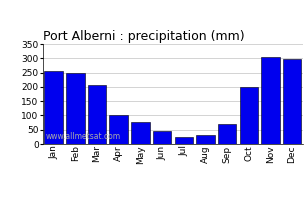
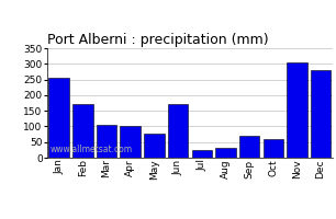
Feb: 249 -> 170
Mar: 206 -> 105
Jun: 45 -> 170
Oct: 198 -> 60
Dec: 299 -> 280
